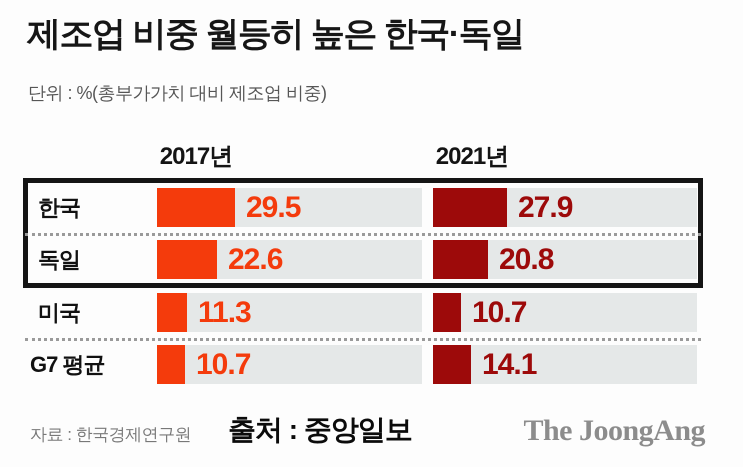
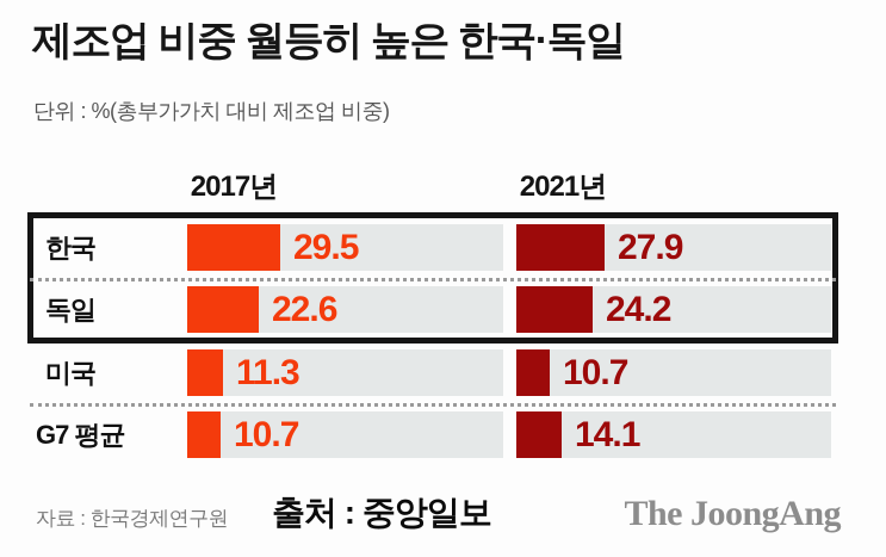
2021년/독일: 20.8 -> 24.2
